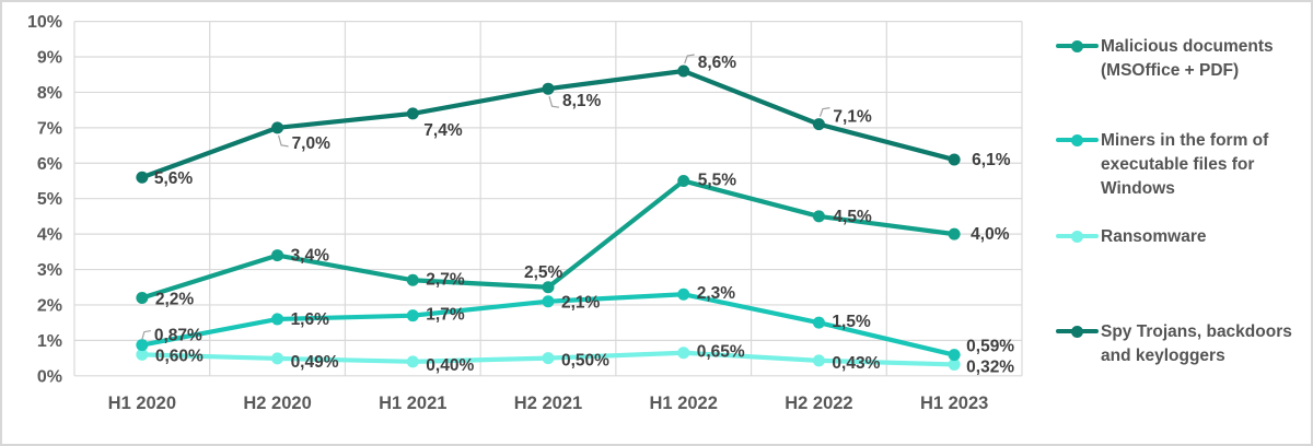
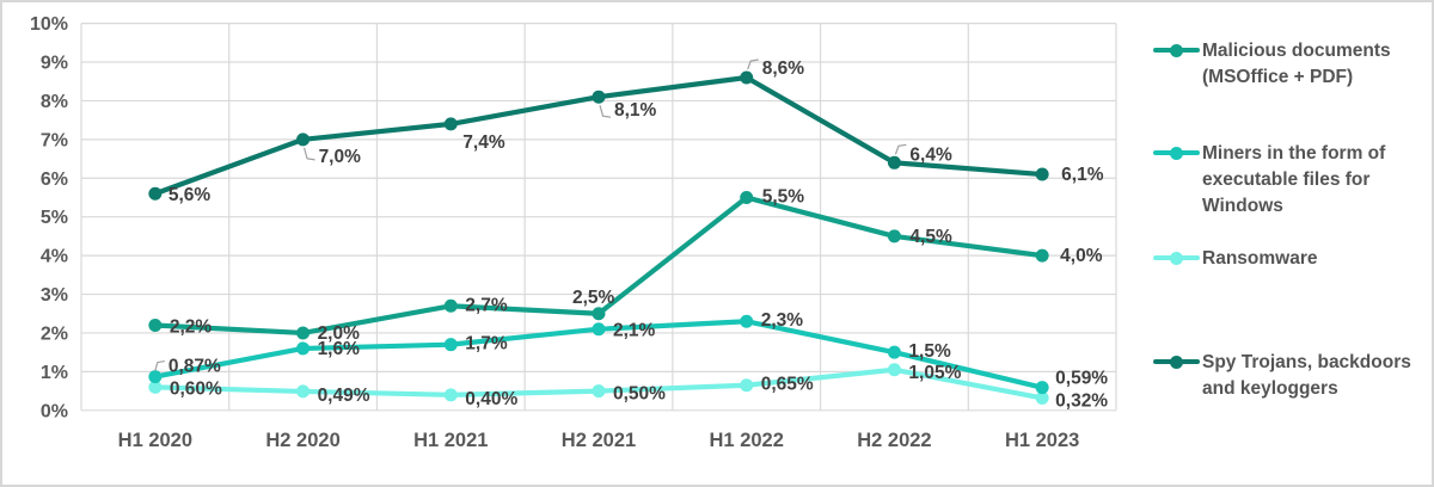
Malicious documents (MSOffice + PDF)/H2 2020: 3,4% -> 2,0%
Ransomware/H2 2022: 0,43% -> 1,05%
Spy Trojans, backdoors and keyloggers/H2 2022: 7,1% -> 6,4%
